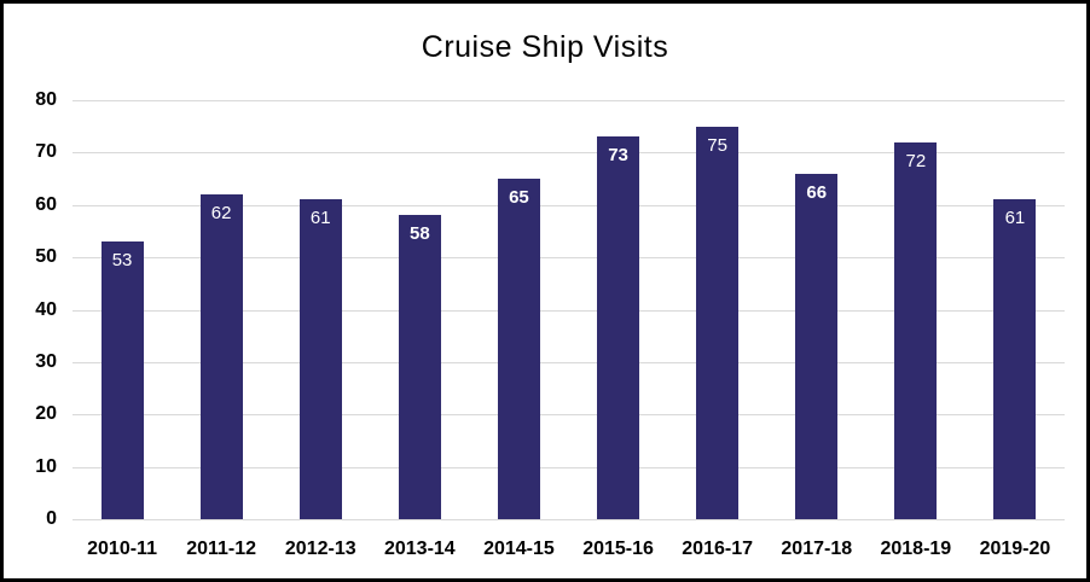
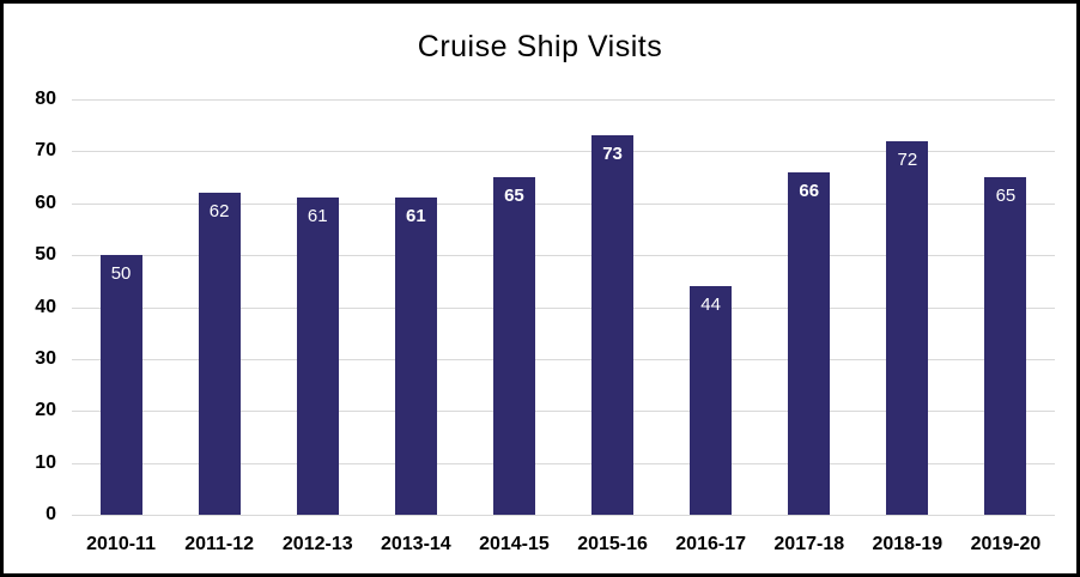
2010-11: 53 -> 50
2013-14: 58 -> 61
2016-17: 75 -> 44
2019-20: 61 -> 65
